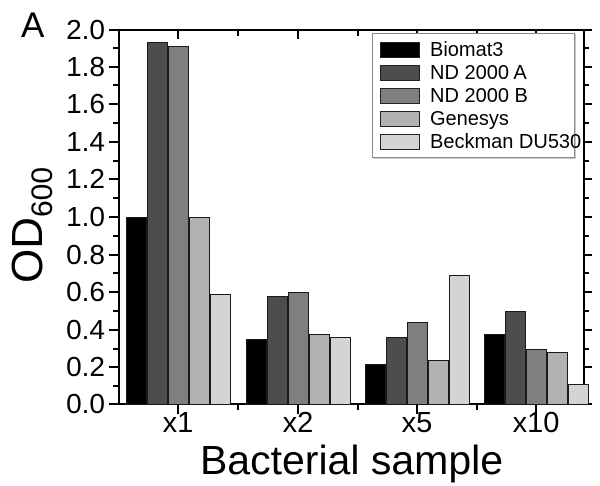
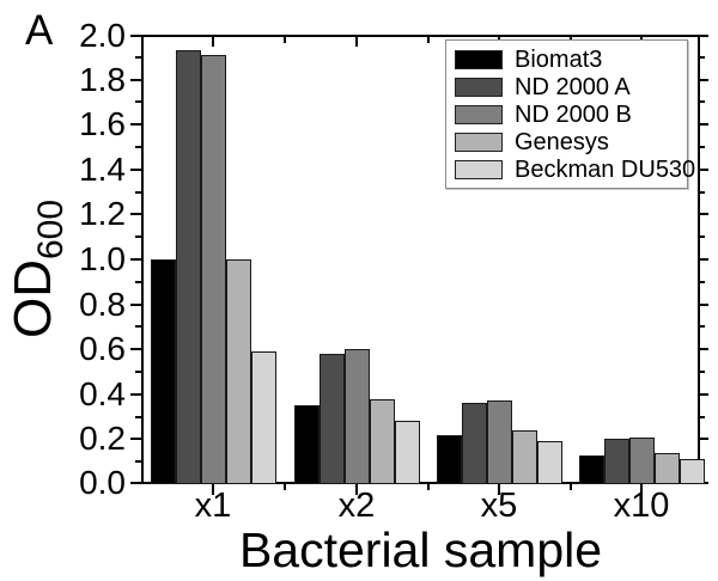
Beckman DU530/x2: 0.36 -> 0.28
ND 2000 B/x5: 0.44 -> 0.37
Beckman DU530/x5: 0.69 -> 0.19
Biomat3/x10: 0.38 -> 0.13
ND 2000 A/x10: 0.50 -> 0.20
ND 2000 B/x10: 0.30 -> 0.21
Genesys/x10: 0.28 -> 0.14
